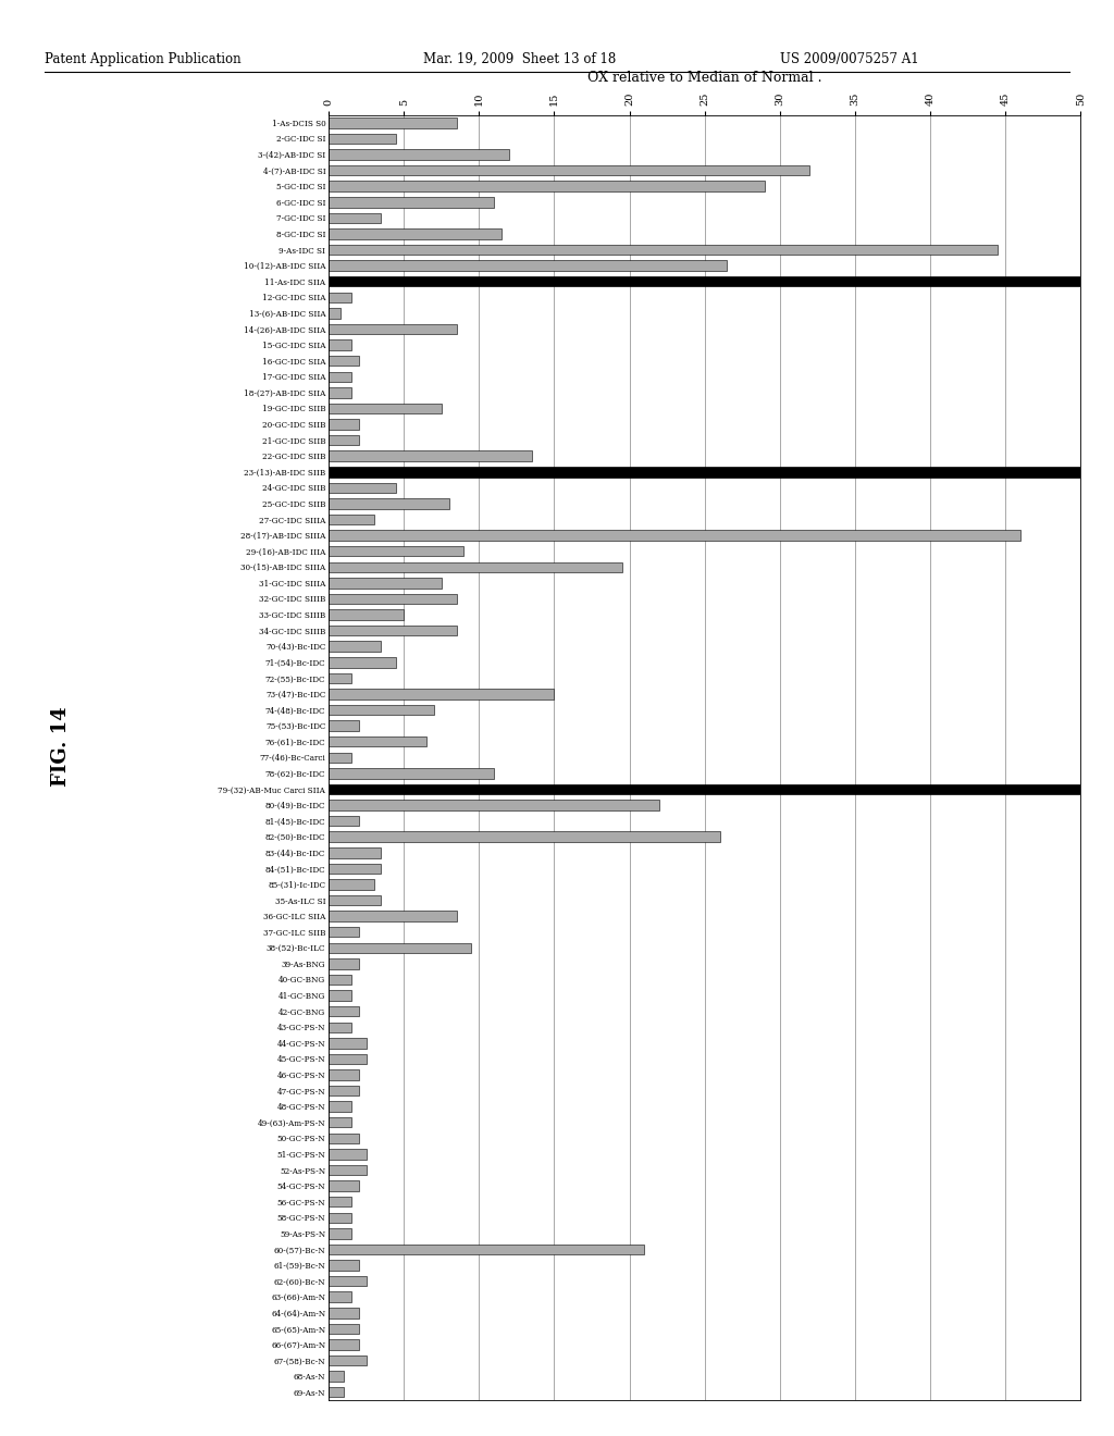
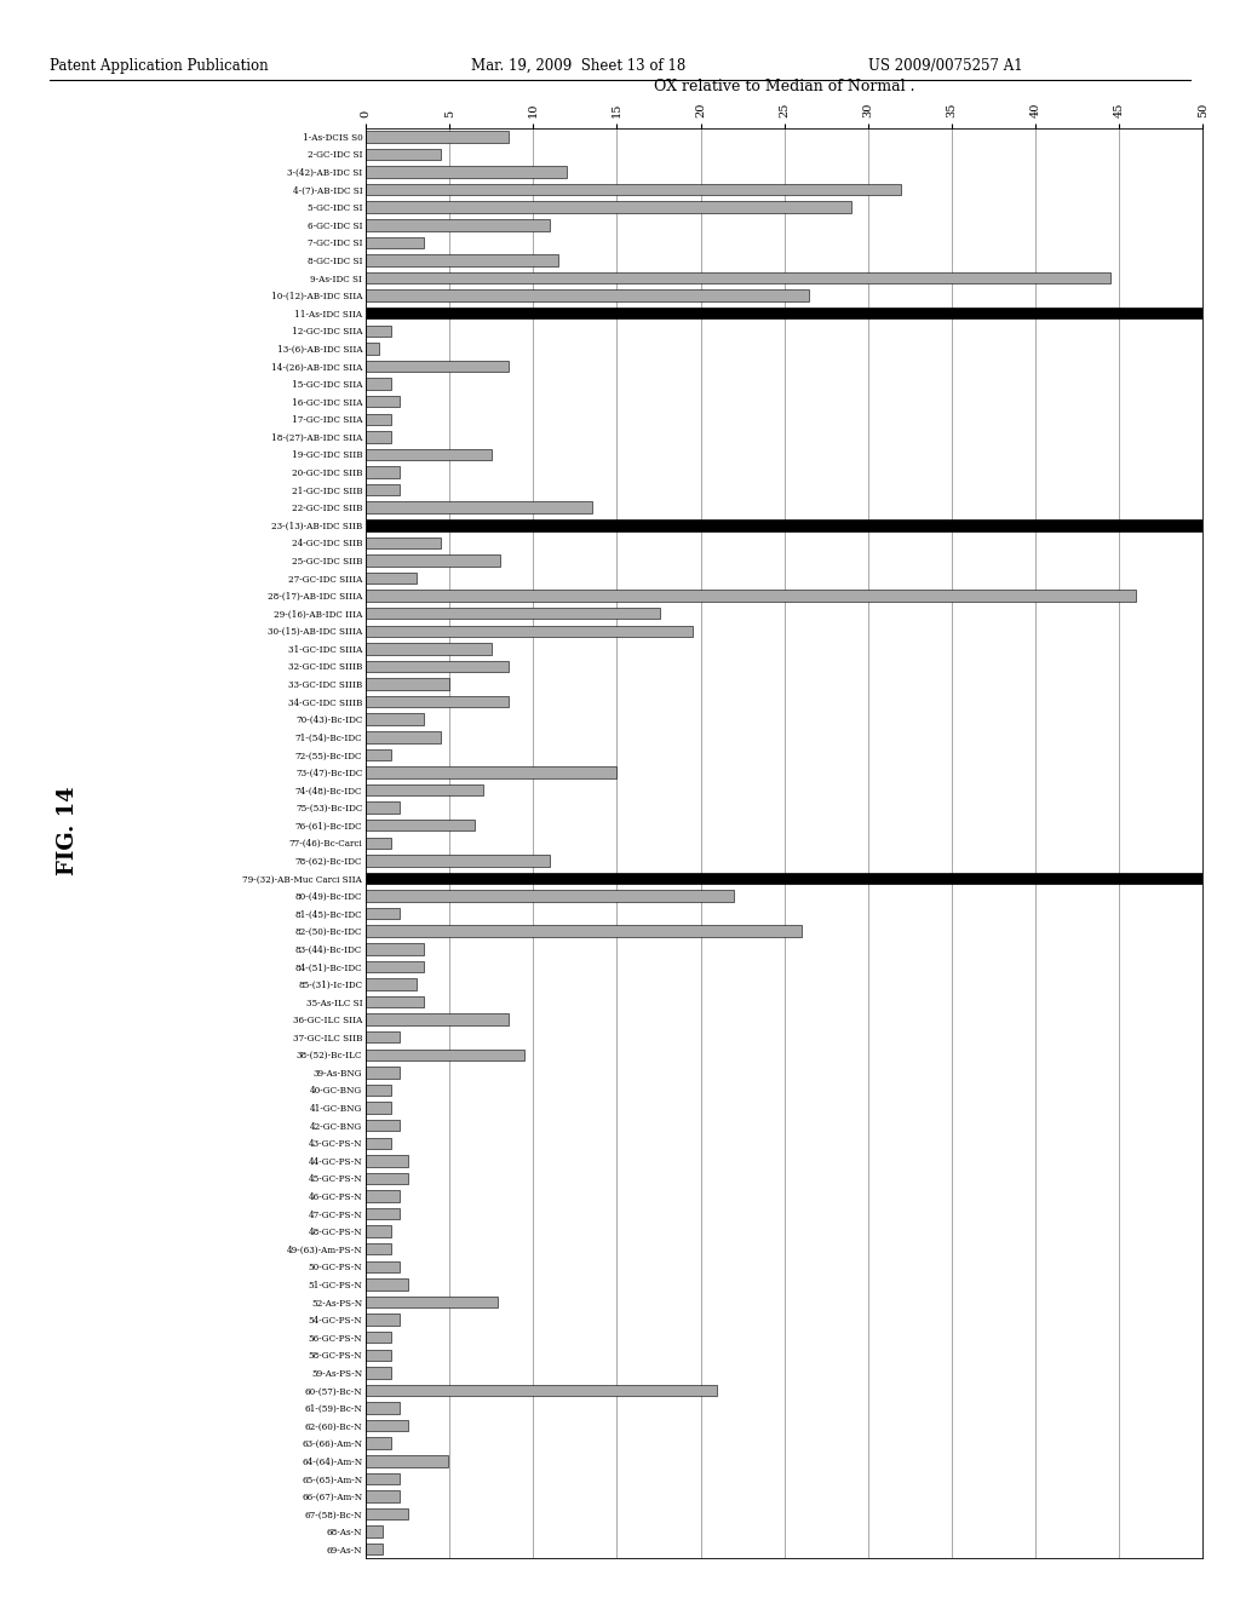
29-(16)-AB-IDC IIIA: 9.0 -> 17.6
52-As-PS-N: 2.5 -> 7.9
64-(64)-Am-N: 2.0 -> 4.9
